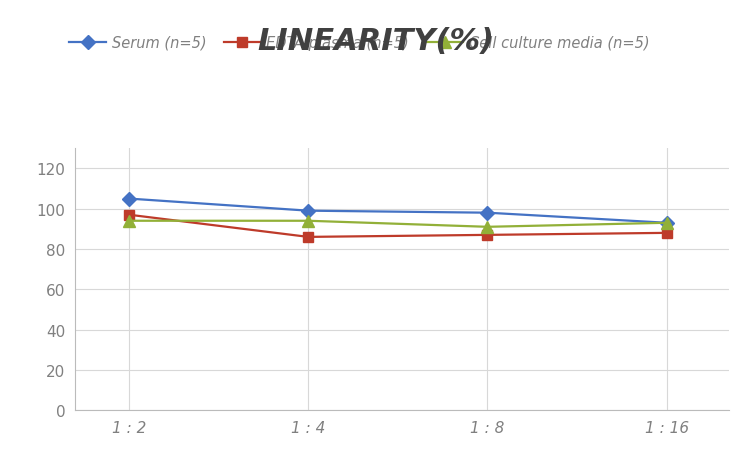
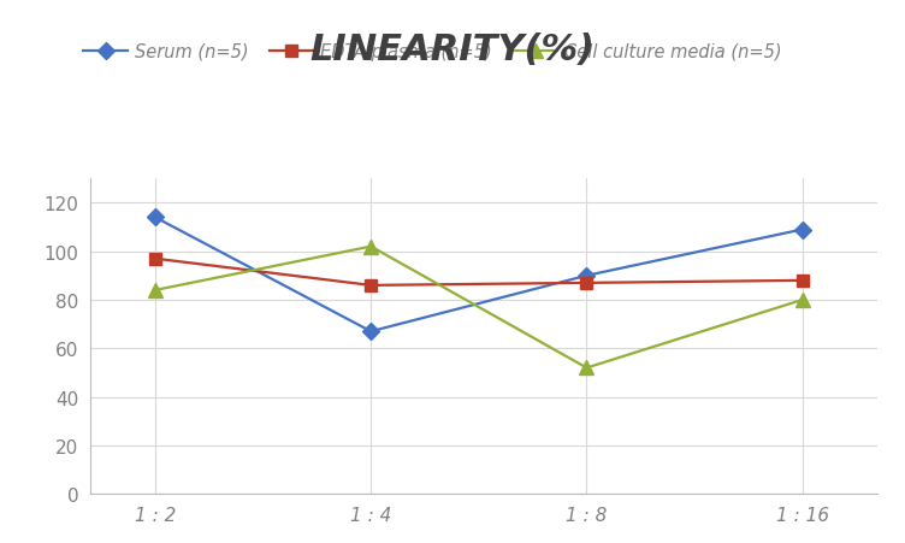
Serum (n=5)/1 : 2: 105 -> 114
Cell culture media (n=5)/1 : 2: 94 -> 84
Serum (n=5)/1 : 4: 99 -> 67
Cell culture media (n=5)/1 : 4: 94 -> 102
Serum (n=5)/1 : 8: 98 -> 90
Cell culture media (n=5)/1 : 8: 91 -> 52
Serum (n=5)/1 : 16: 93 -> 109
Cell culture media (n=5)/1 : 16: 93 -> 80
